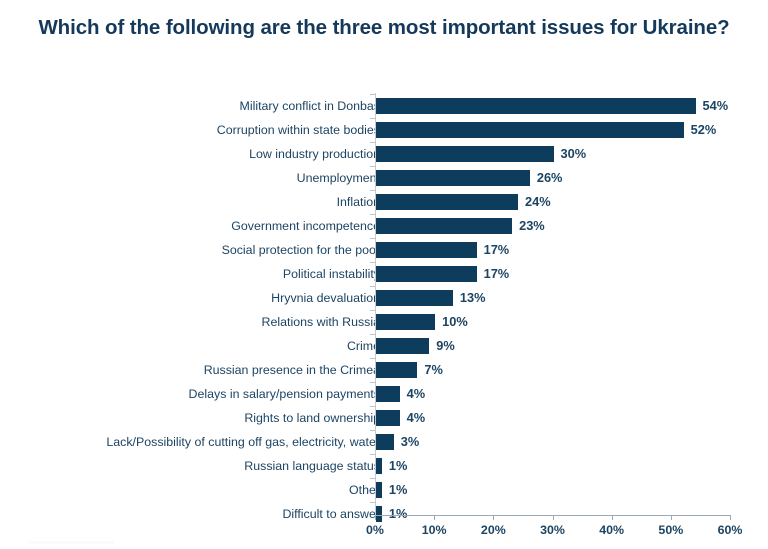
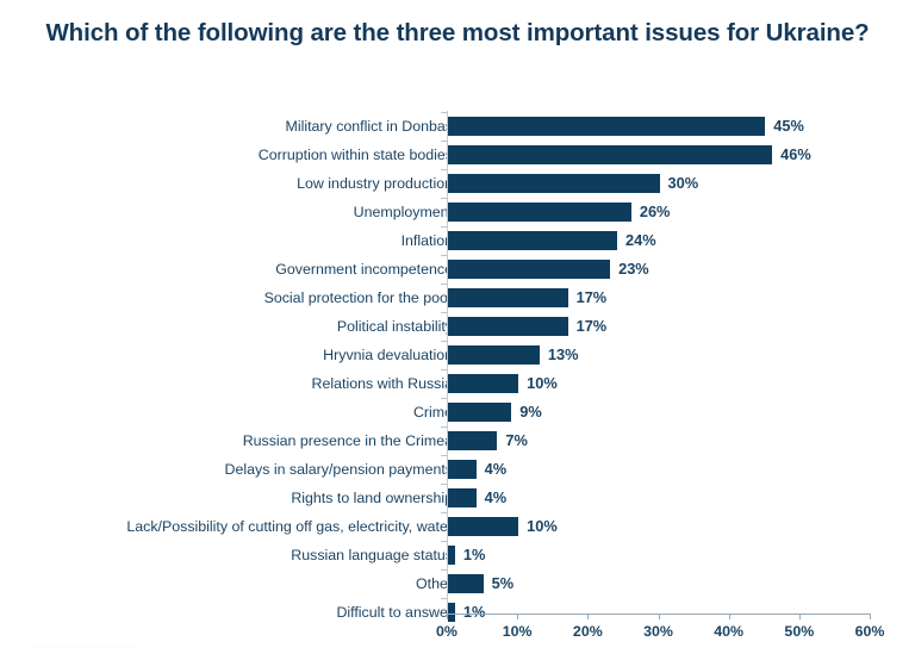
Military conflict in Donbas: 54% -> 45%
Corruption within state bodies: 52% -> 46%
Lack/Possibility of cutting off gas, electricity, water: 3% -> 10%
Other: 1% -> 5%
